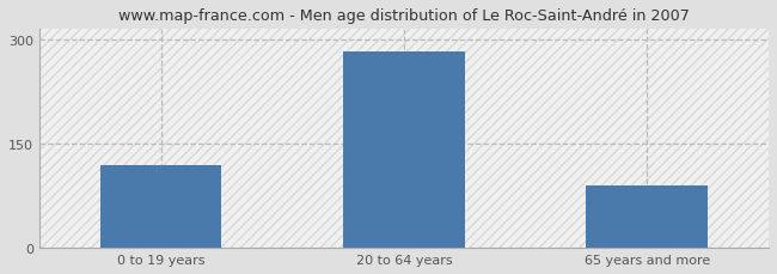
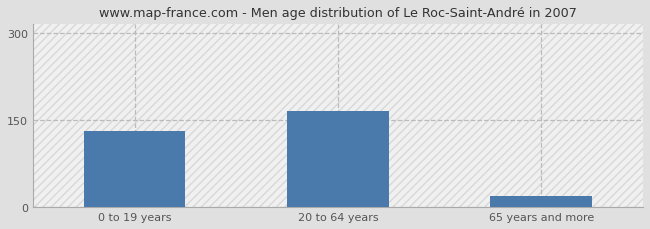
0 to 19 years: 120 -> 132
20 to 64 years: 282 -> 166
65 years and more: 90 -> 20
